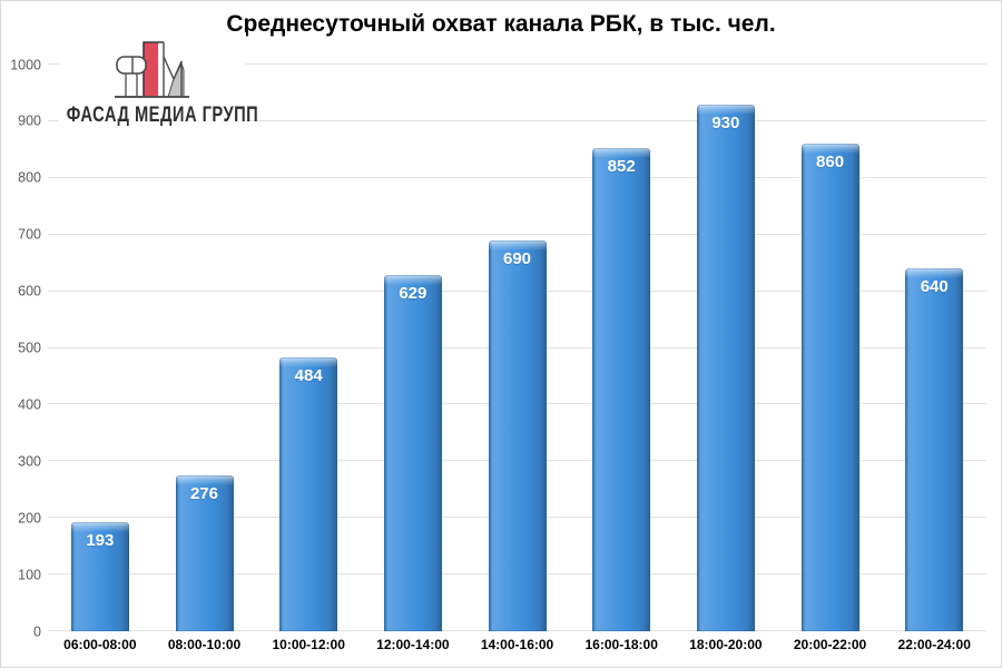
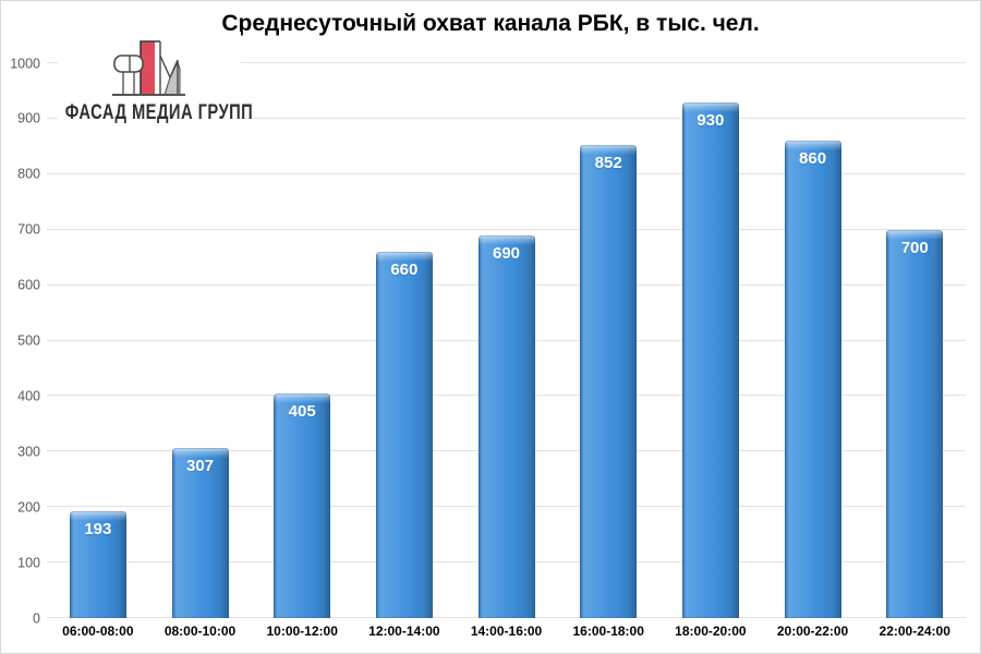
08:00-10:00: 276 -> 307
10:00-12:00: 484 -> 405
12:00-14:00: 629 -> 660
22:00-24:00: 640 -> 700
